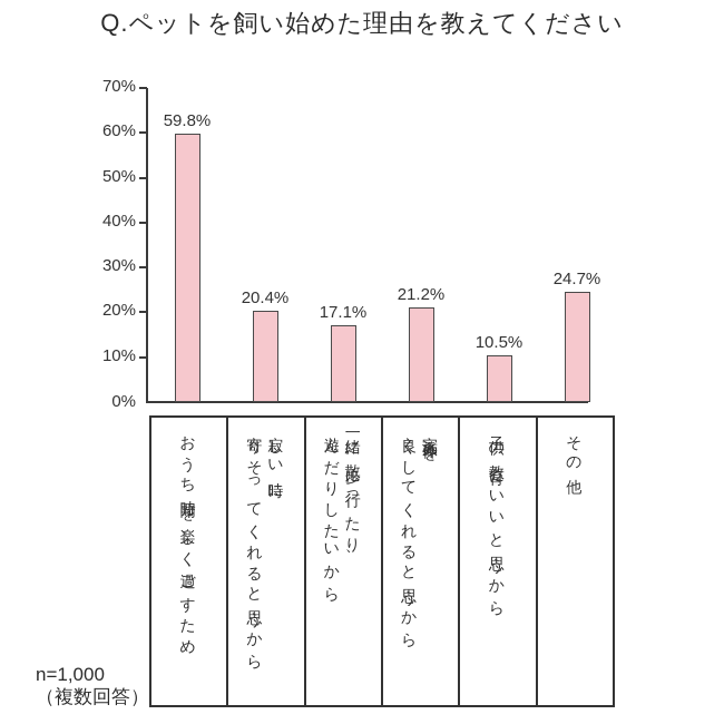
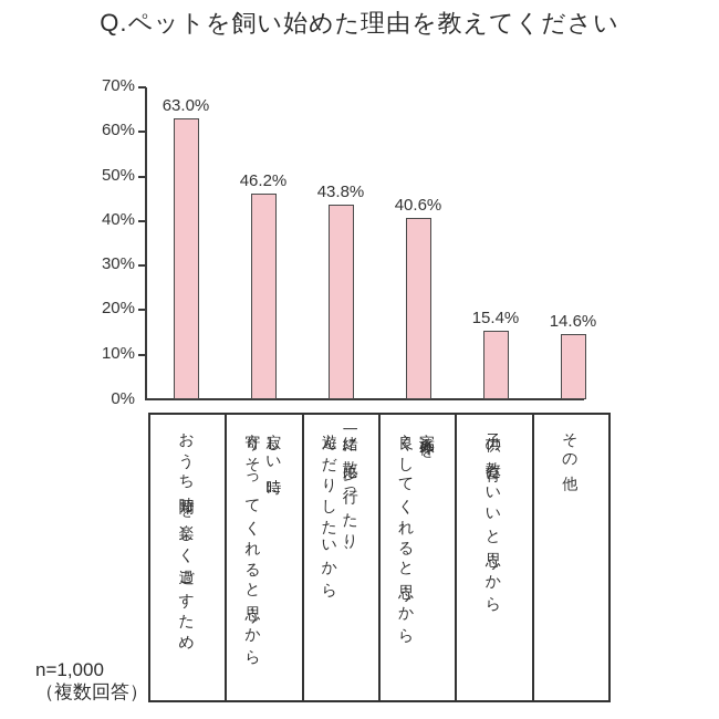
おうち時間を楽しく過ごすため: 59.8% -> 63.0%
寂しい時に 寄りそってくれると思うから: 20.4% -> 46.2%
一緒に散歩に行ったり、 遊んだりしたいから: 17.1% -> 43.8%
家族仲を 良くしてくれると思うから: 21.2% -> 40.6%
子供の教育にいいと思うから: 10.5% -> 15.4%
その他: 24.7% -> 14.6%
